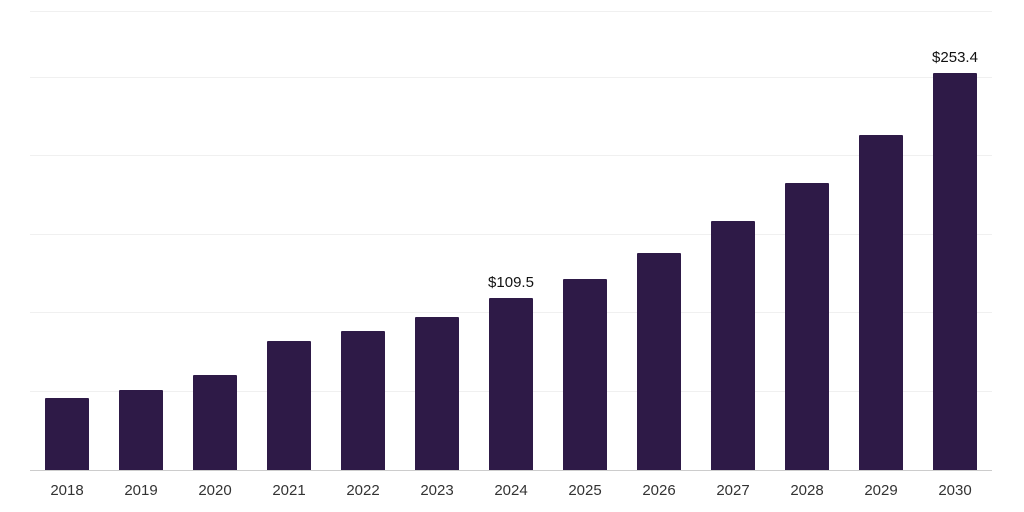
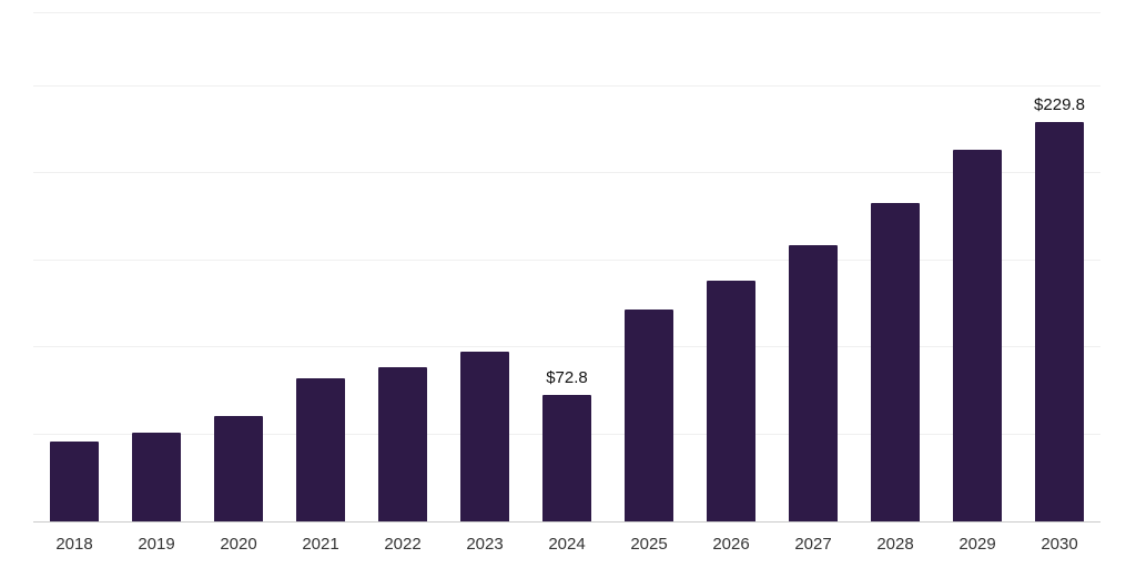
2024: $109.5 -> $72.8
2030: $253.4 -> $229.8
